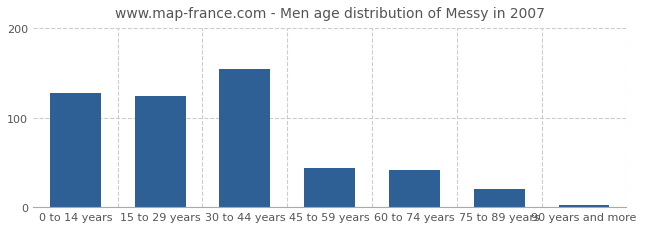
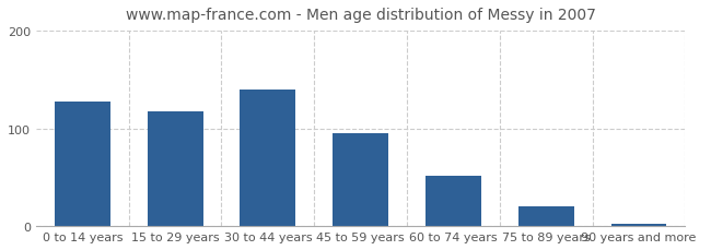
15 to 29 years: 124 -> 118
30 to 44 years: 154 -> 140
45 to 59 years: 44 -> 95
60 to 74 years: 42 -> 52
